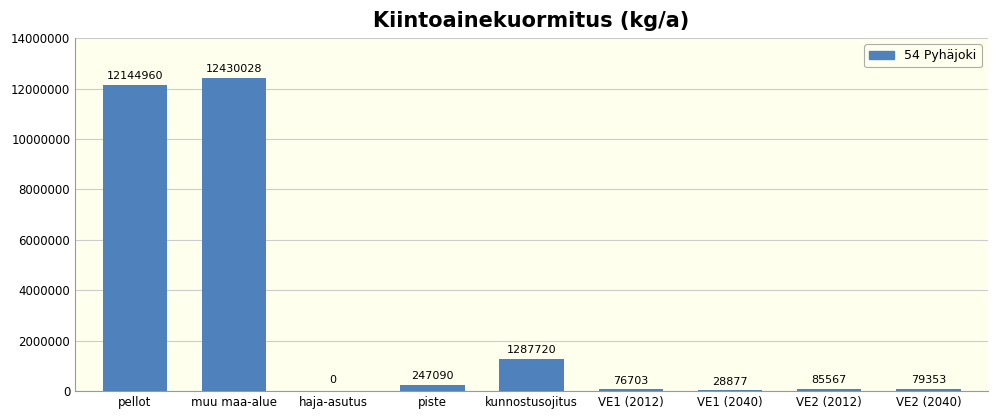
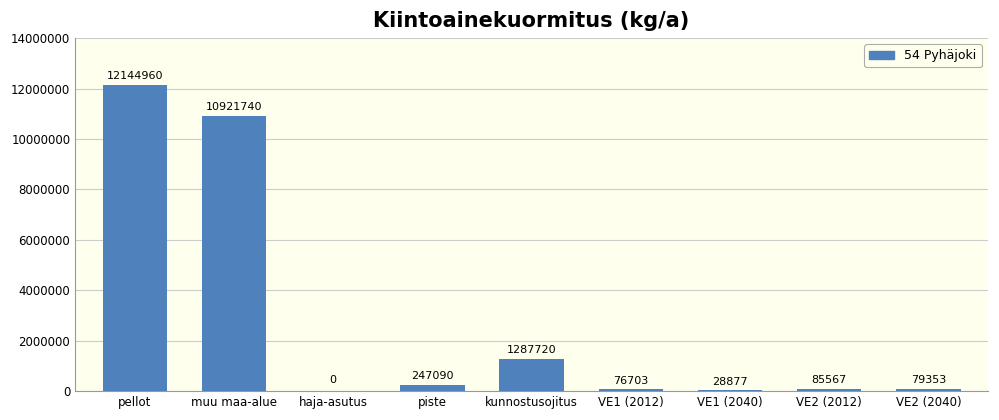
muu maa-alue: 12430028 -> 10921740
